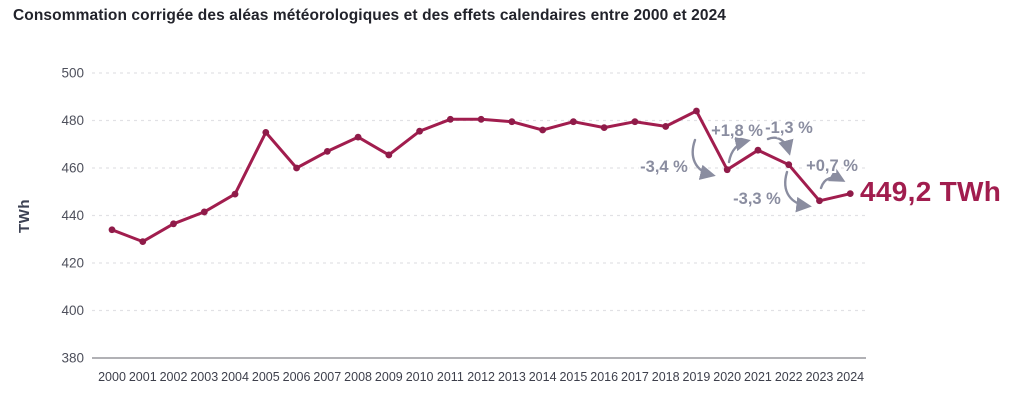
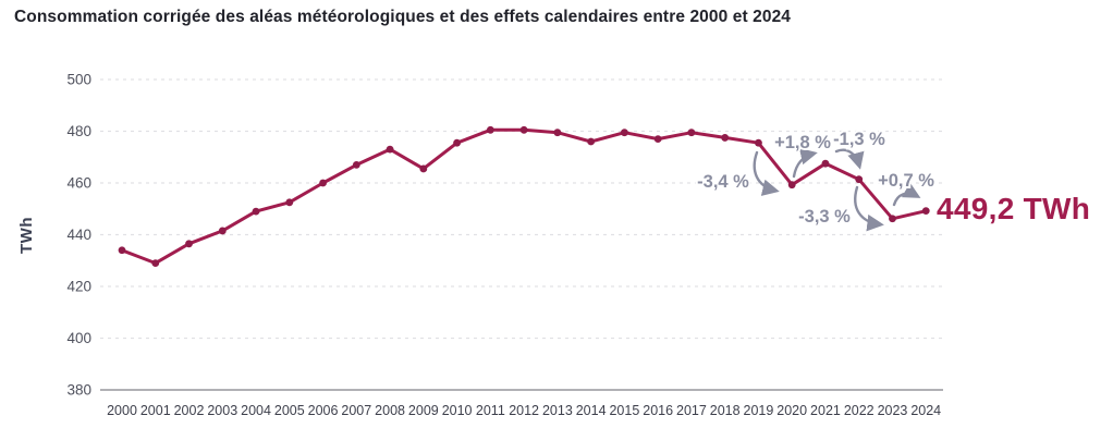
2005: 475 -> 452
2019: 484 -> 476
